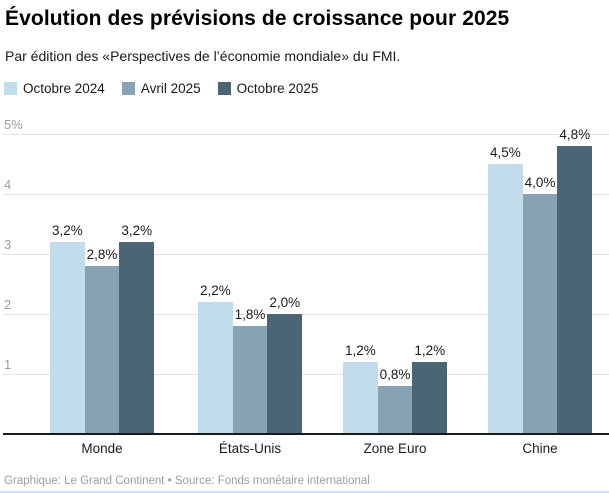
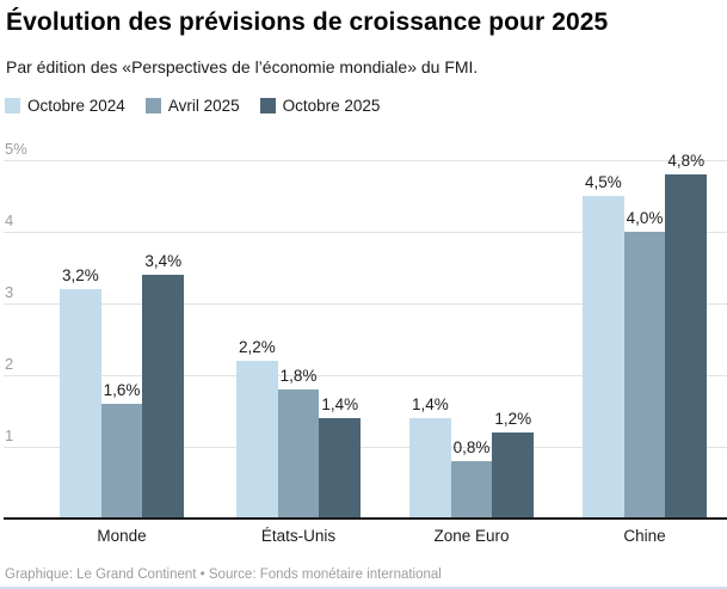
Avril 2025/Monde: 2,8% -> 1,6%
Octobre 2025/Monde: 3,2% -> 3,4%
Octobre 2025/États-Unis: 2,0% -> 1,4%
Octobre 2024/Zone Euro: 1,2% -> 1,4%
